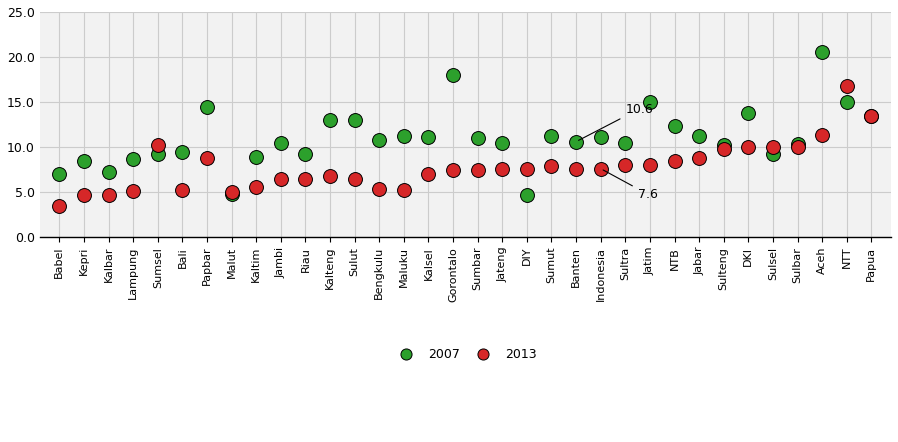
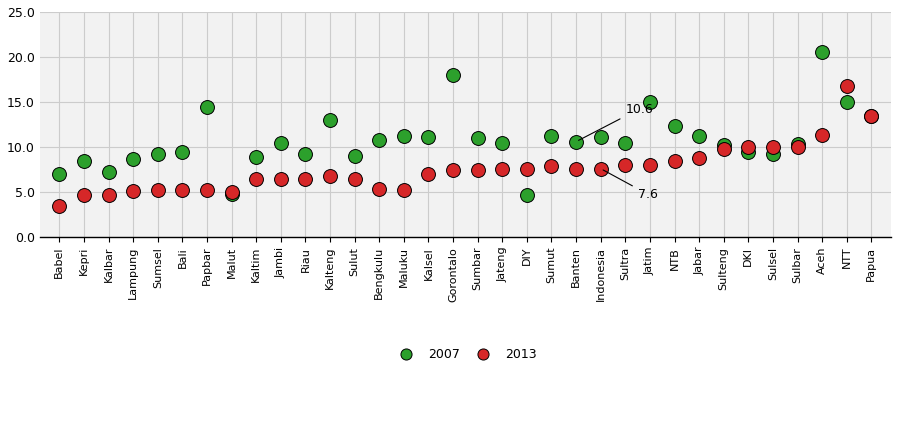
2013/Sumsel: 10.2 -> 5.2
2013/Papbar: 8.8 -> 5.2
2013/Kaltim: 5.6 -> 6.5
2007/Sulut: 13.0 -> 9.0
2007/DKI: 13.8 -> 9.5
